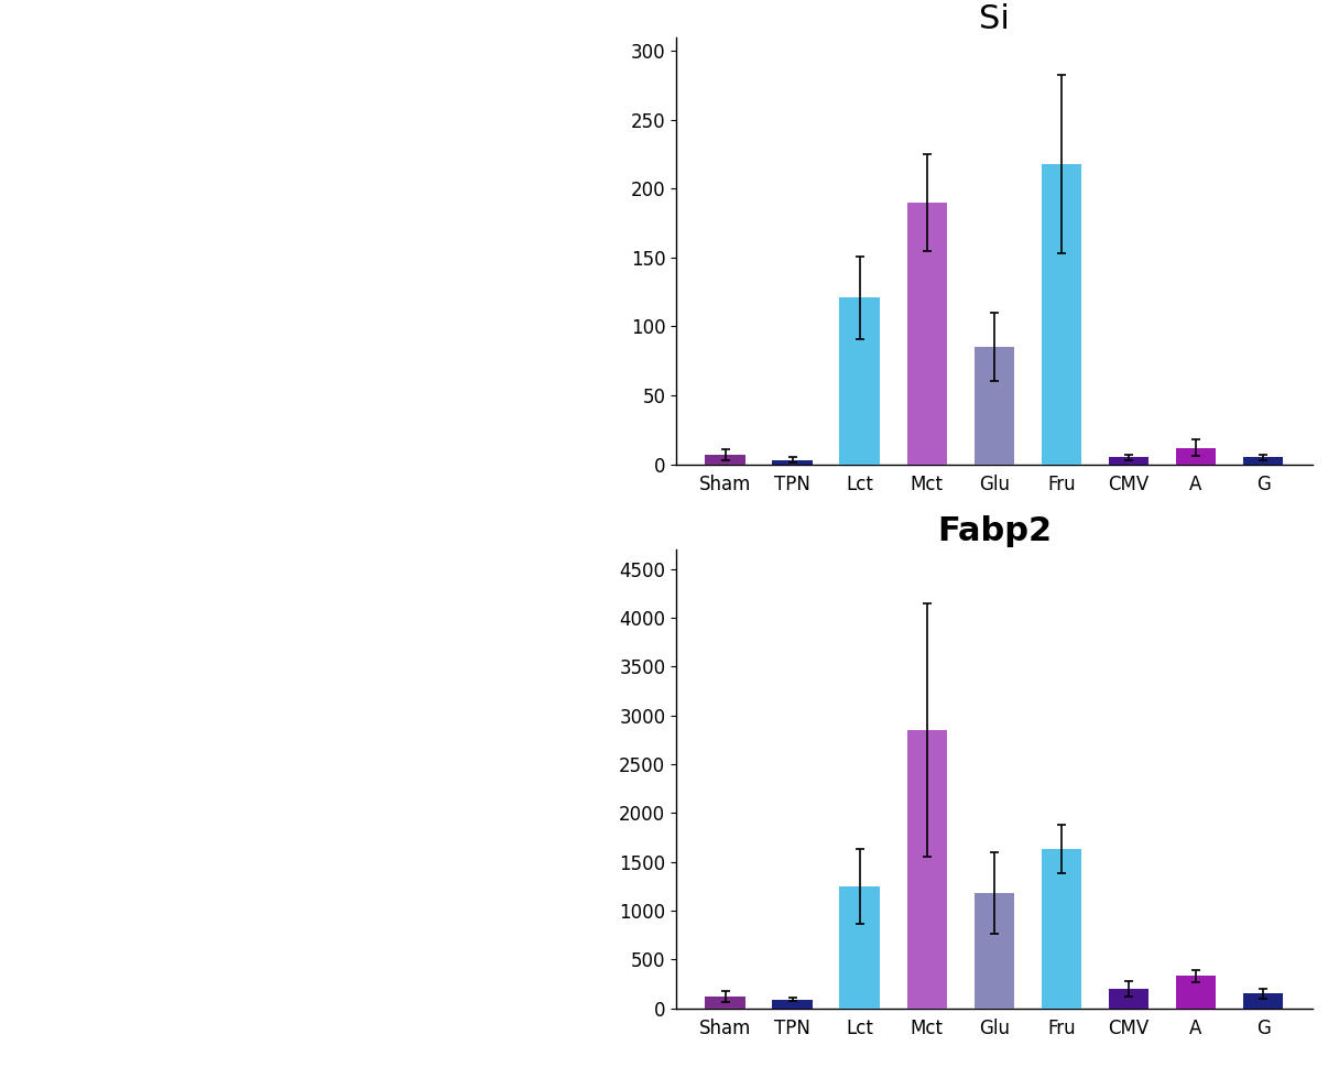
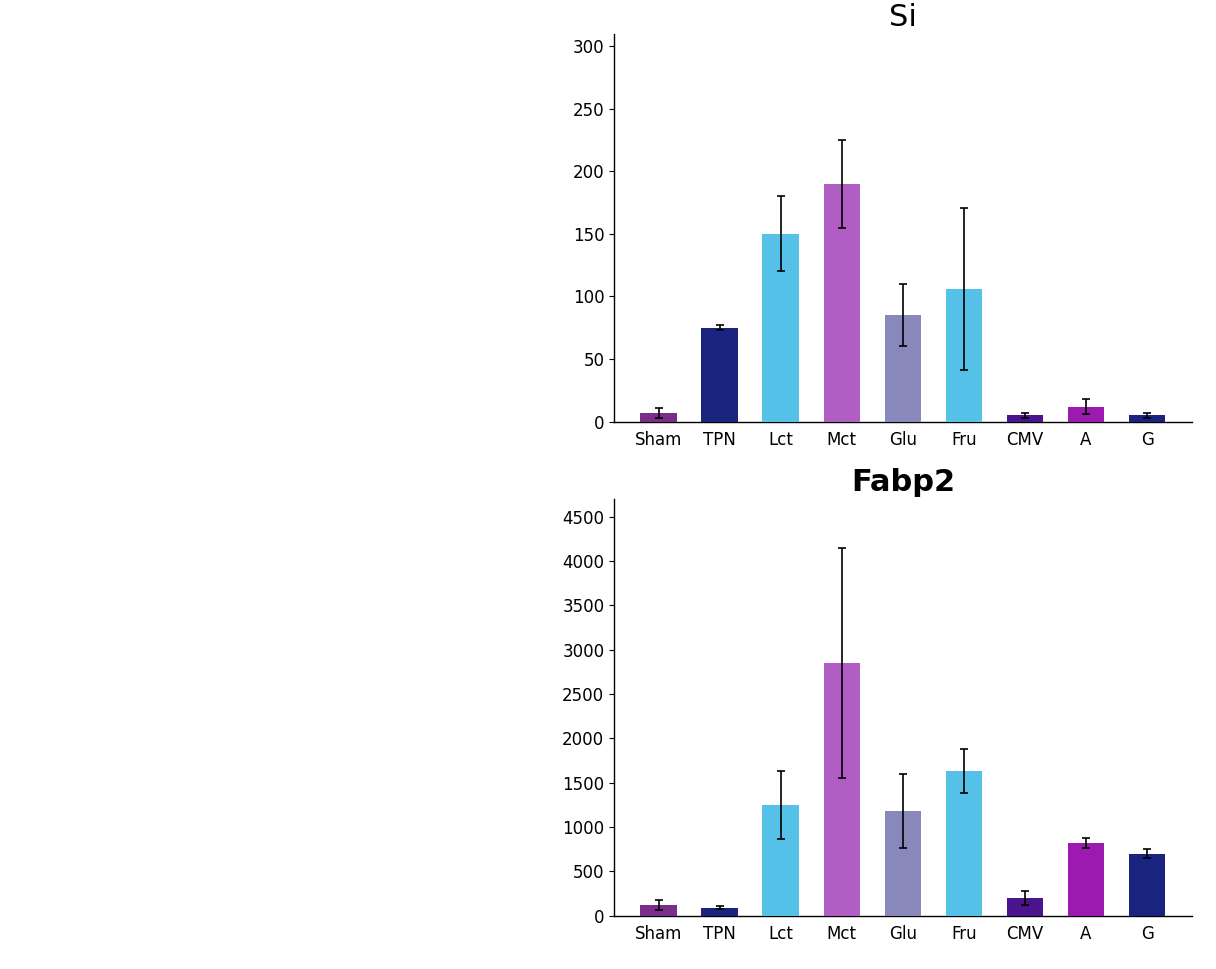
Si/TPN: 3 -> 75
Si/Lct: 121 -> 150
Si/Fru: 218 -> 106
Fabp2/A: 330 -> 820
Fabp2/G: 150 -> 700
